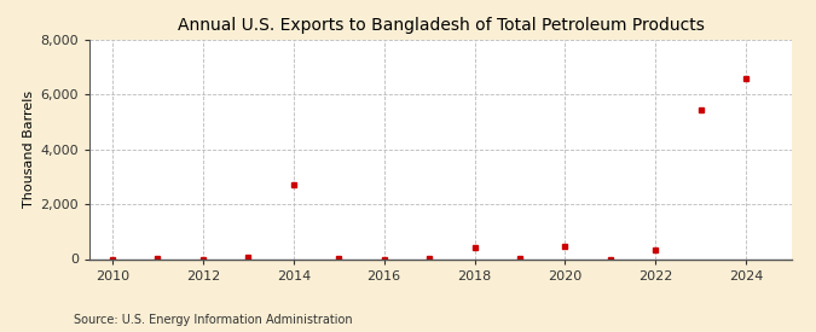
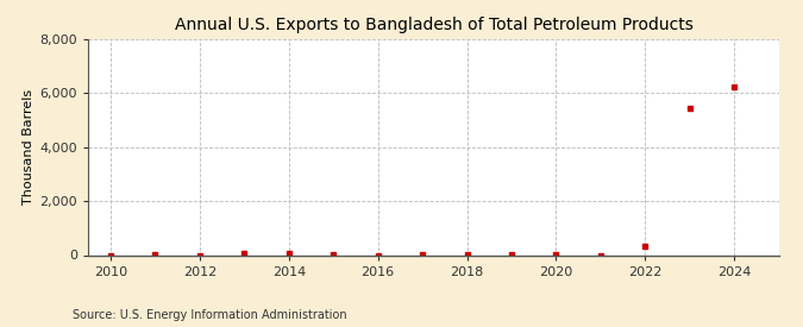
2014: 2,700 -> 80
2018: 400 -> 40
2020: 450 -> 20
2024: 6,600 -> 6,220
